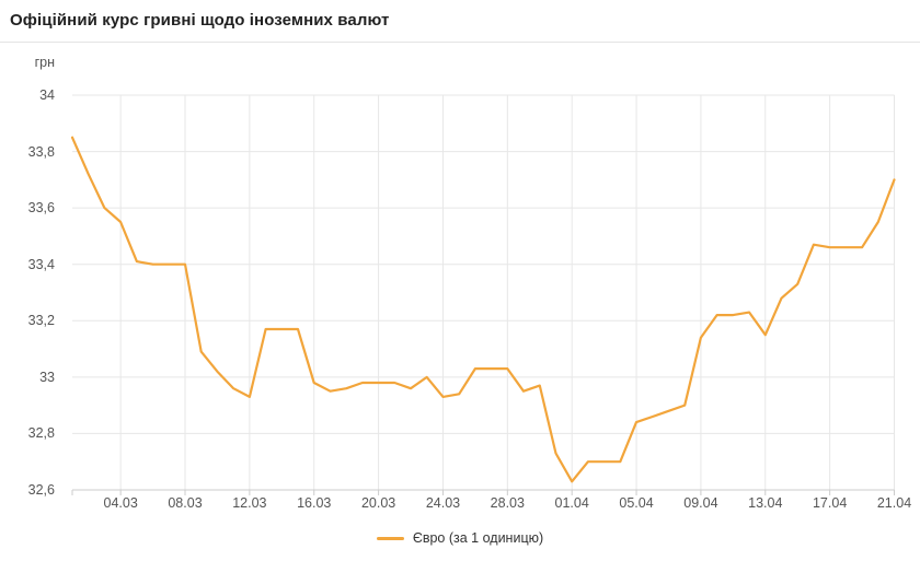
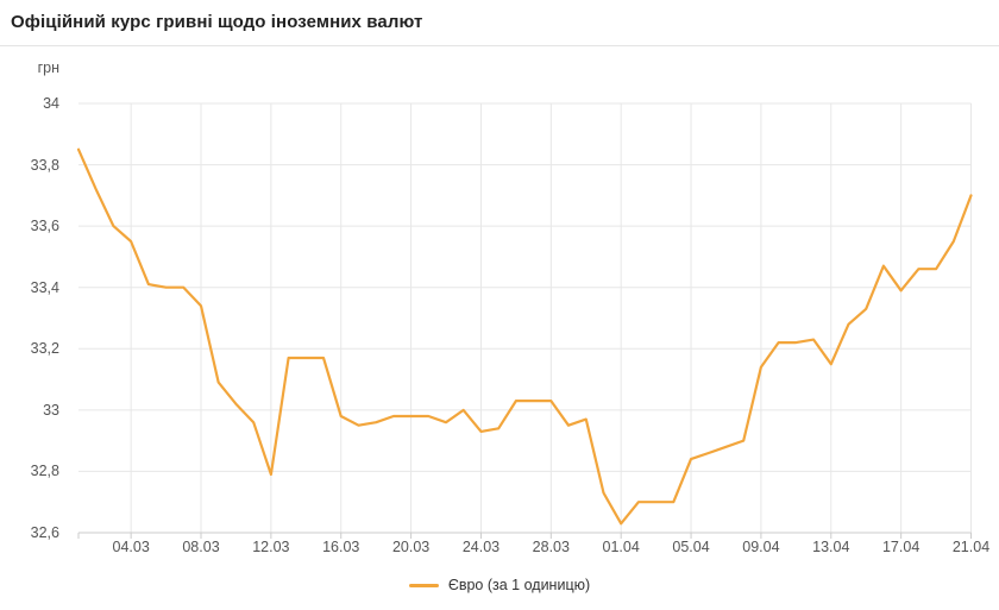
08.03: 33,40 -> 33,34
12.03: 32,93 -> 32,79
17.04: 33,46 -> 33,39
